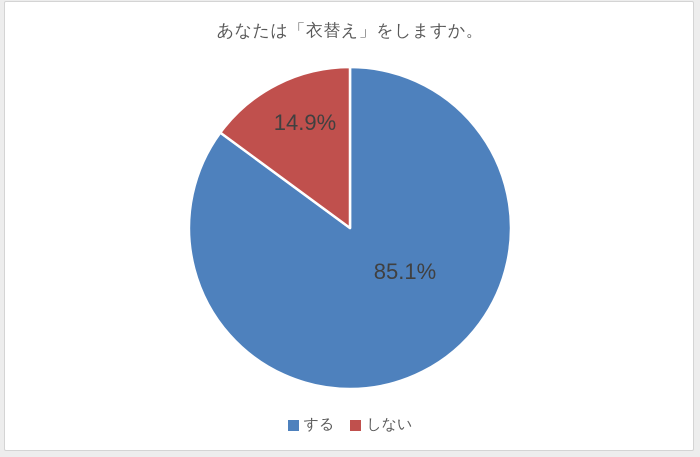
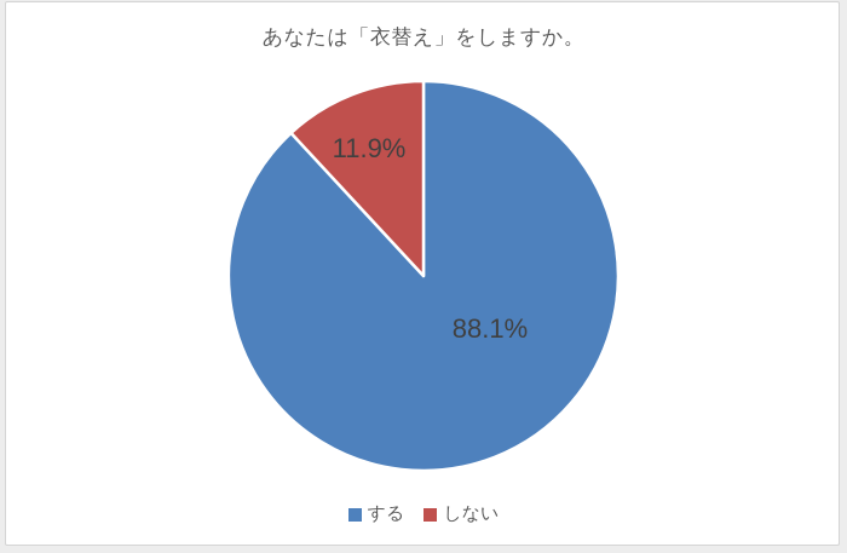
する: 85.1% -> 88.1%
しない: 14.9% -> 11.9%
